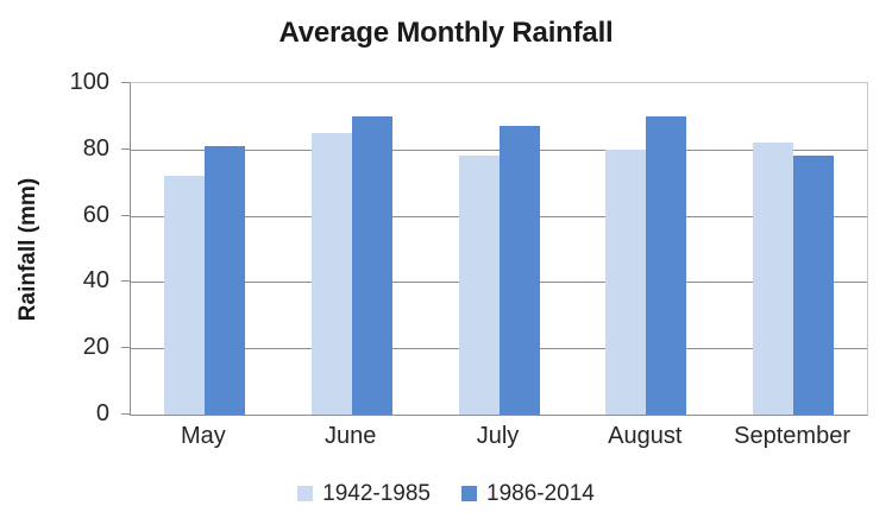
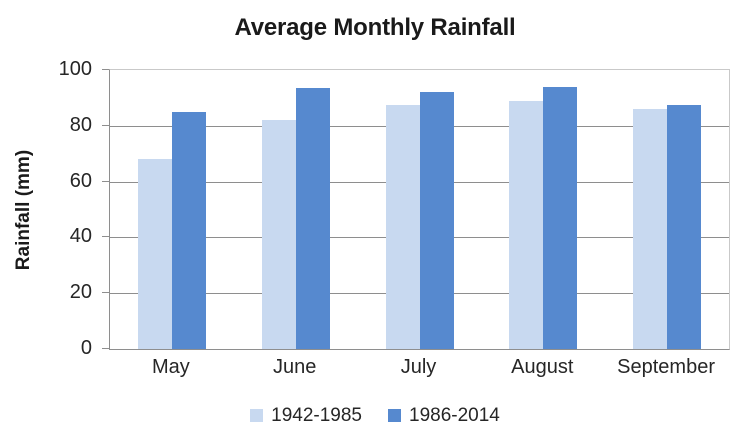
1942-1985/May: 72 -> 68
1986-2014/May: 81 -> 85
1942-1985/June: 85 -> 82
1986-2014/June: 90 -> 94
1942-1985/July: 78 -> 88
1986-2014/July: 87 -> 92
1942-1985/August: 80 -> 89
1986-2014/August: 90 -> 94
1942-1985/September: 82 -> 86
1986-2014/September: 78 -> 88
